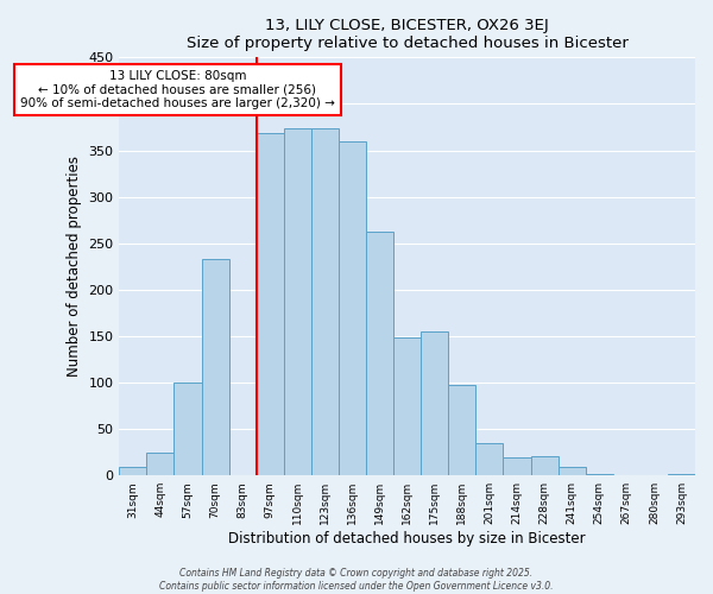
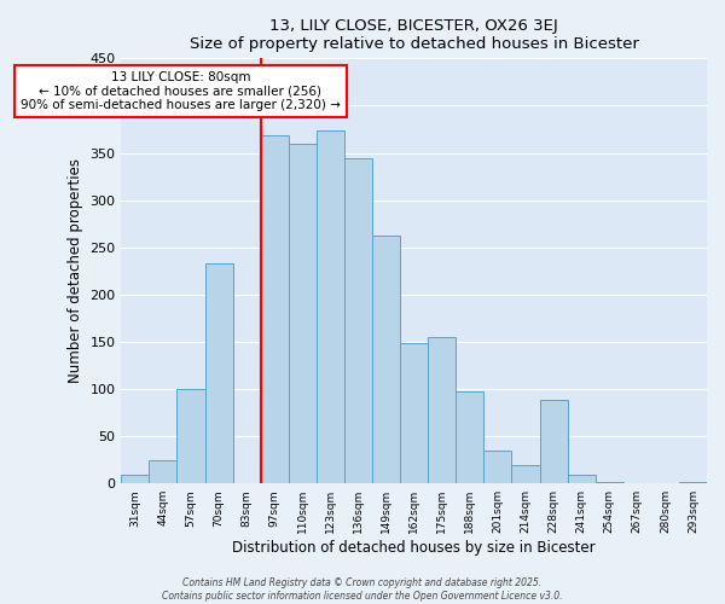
110sqm: 374 -> 360
136sqm: 360 -> 344
228sqm: 21 -> 88
